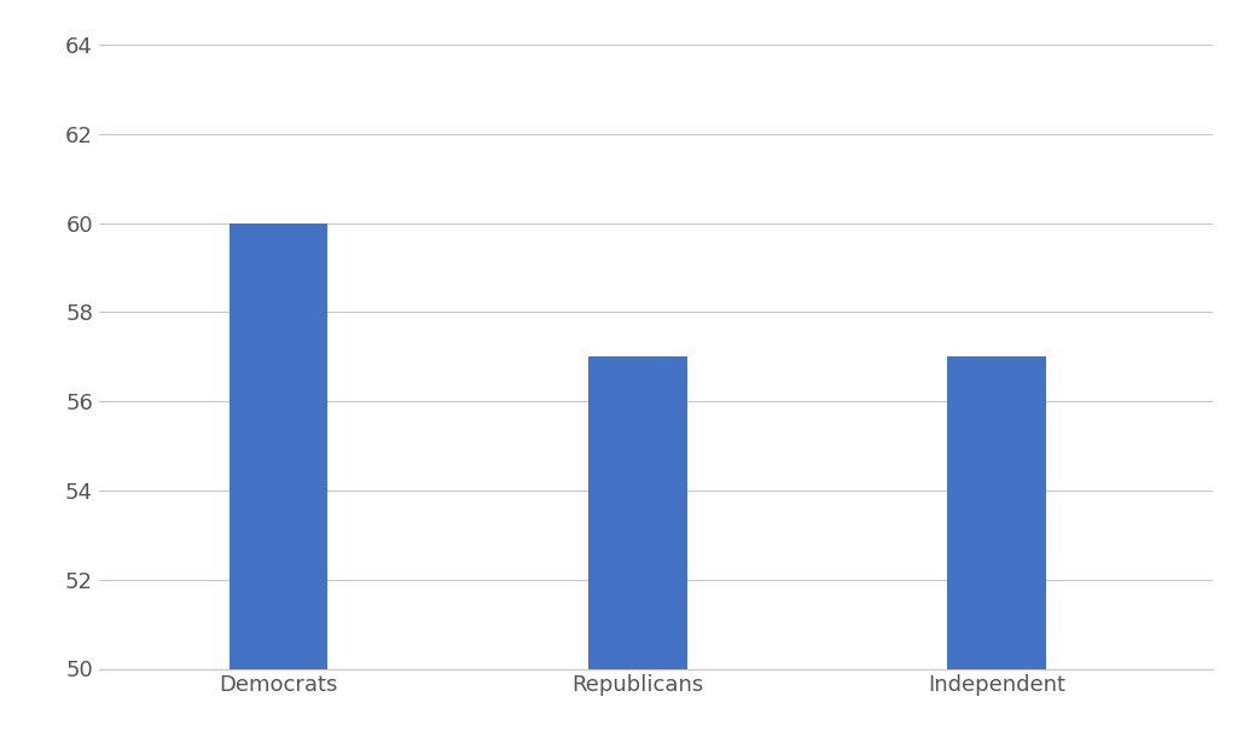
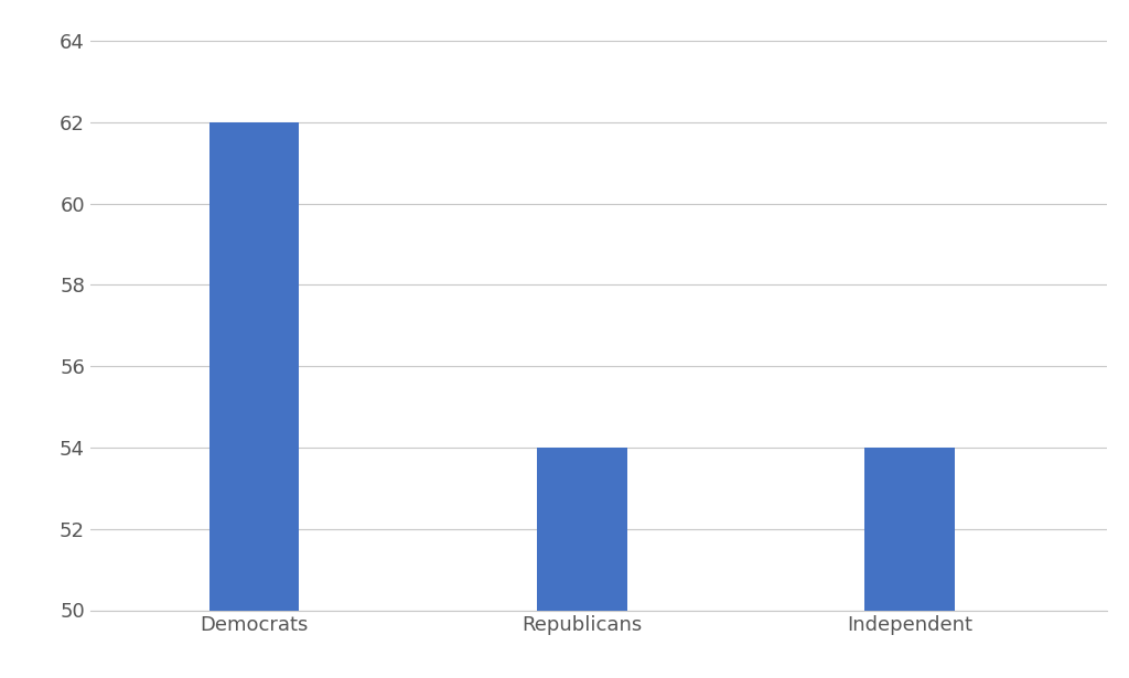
Democrats: 60 -> 62
Republicans: 57 -> 54
Independent: 57 -> 54
